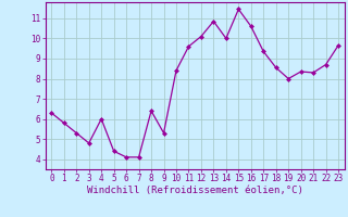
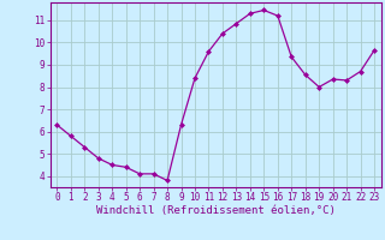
4: 6.0 -> 4.5
8: 6.4 -> 3.8
9: 5.3 -> 6.3
12: 10.1 -> 10.4
14: 10.0 -> 11.3
16: 10.6 -> 11.2
